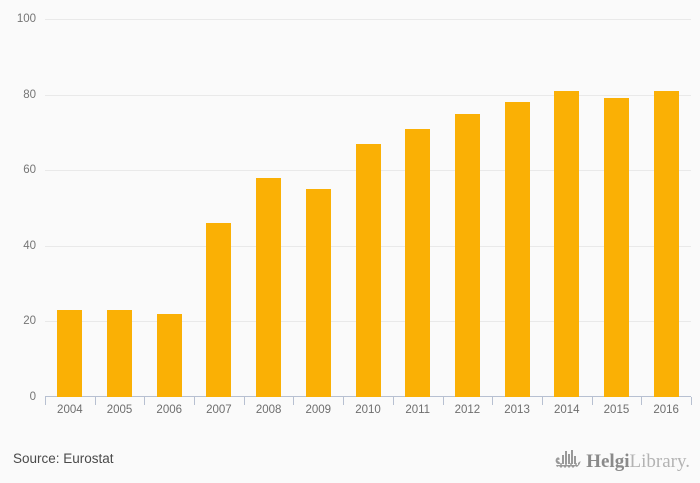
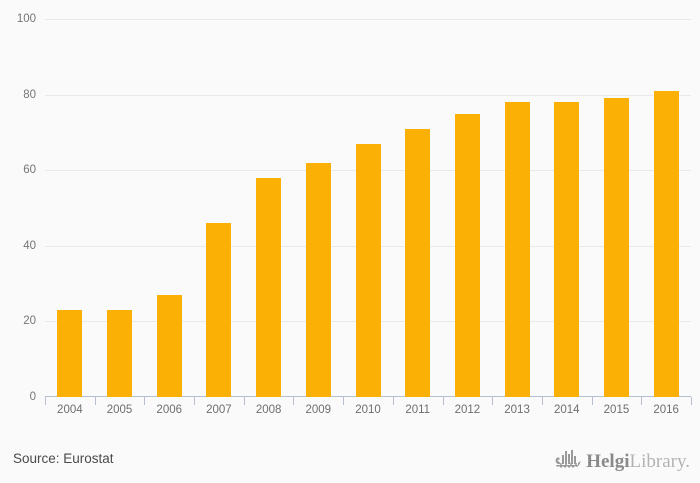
2006: 22 -> 27
2009: 55 -> 62
2014: 81 -> 78
